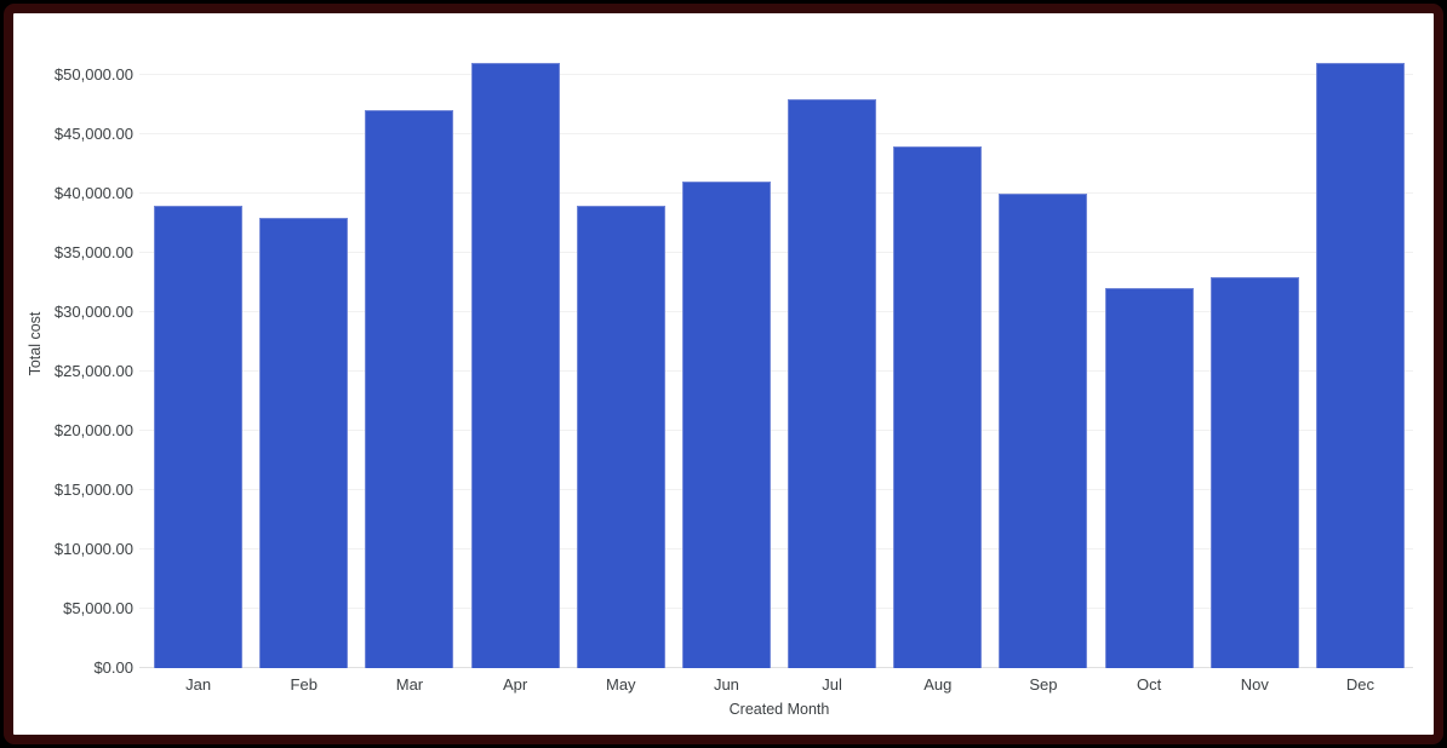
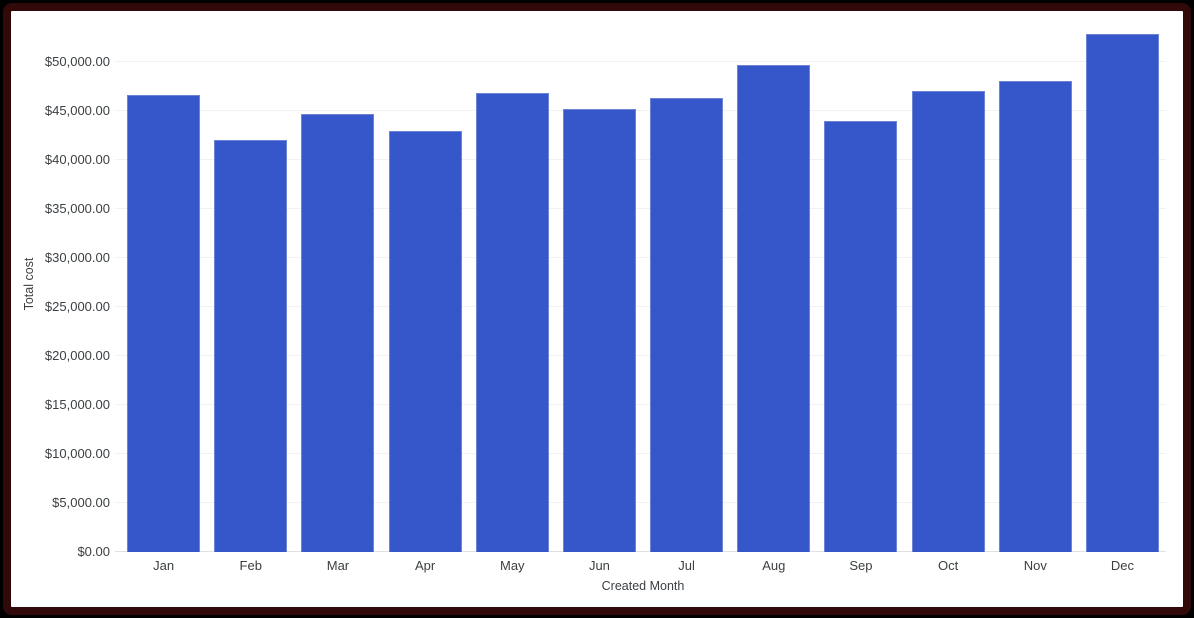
Jan: $39000 -> $47000
Feb: $38000 -> $42000
Mar: $47000 -> $45000
Apr: $51000 -> $43000
May: $39000 -> $47000
Jun: $41000 -> $45000
Jul: $48000 -> $46000
Aug: $44000 -> $50000
Sep: $40000 -> $44000
Oct: $32000 -> $47000
Nov: $33000 -> $48000
Dec: $51000 -> $53000
